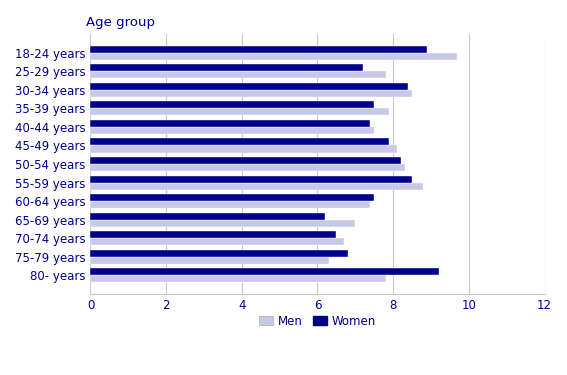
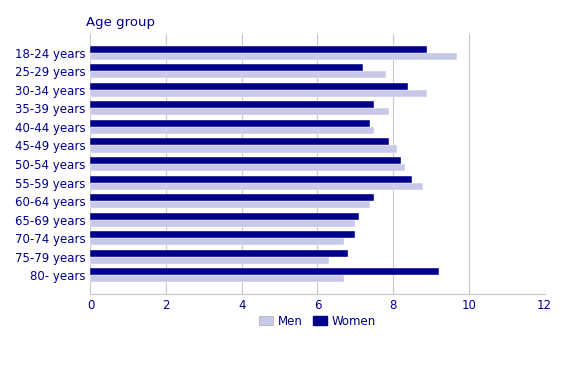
Men/30-34 years: 8.5 -> 8.9
Women/65-69 years: 6.2 -> 7.1
Women/70-74 years: 6.5 -> 7.0
Men/80- years: 7.8 -> 6.7
